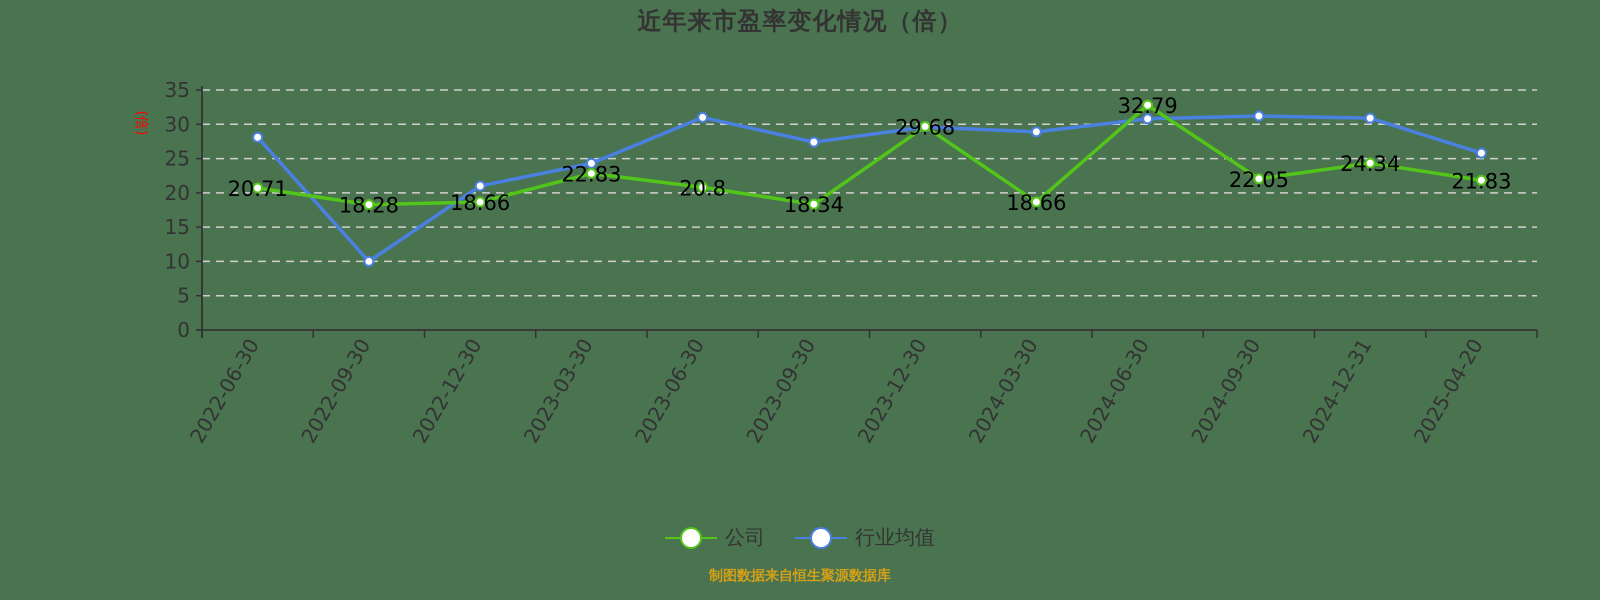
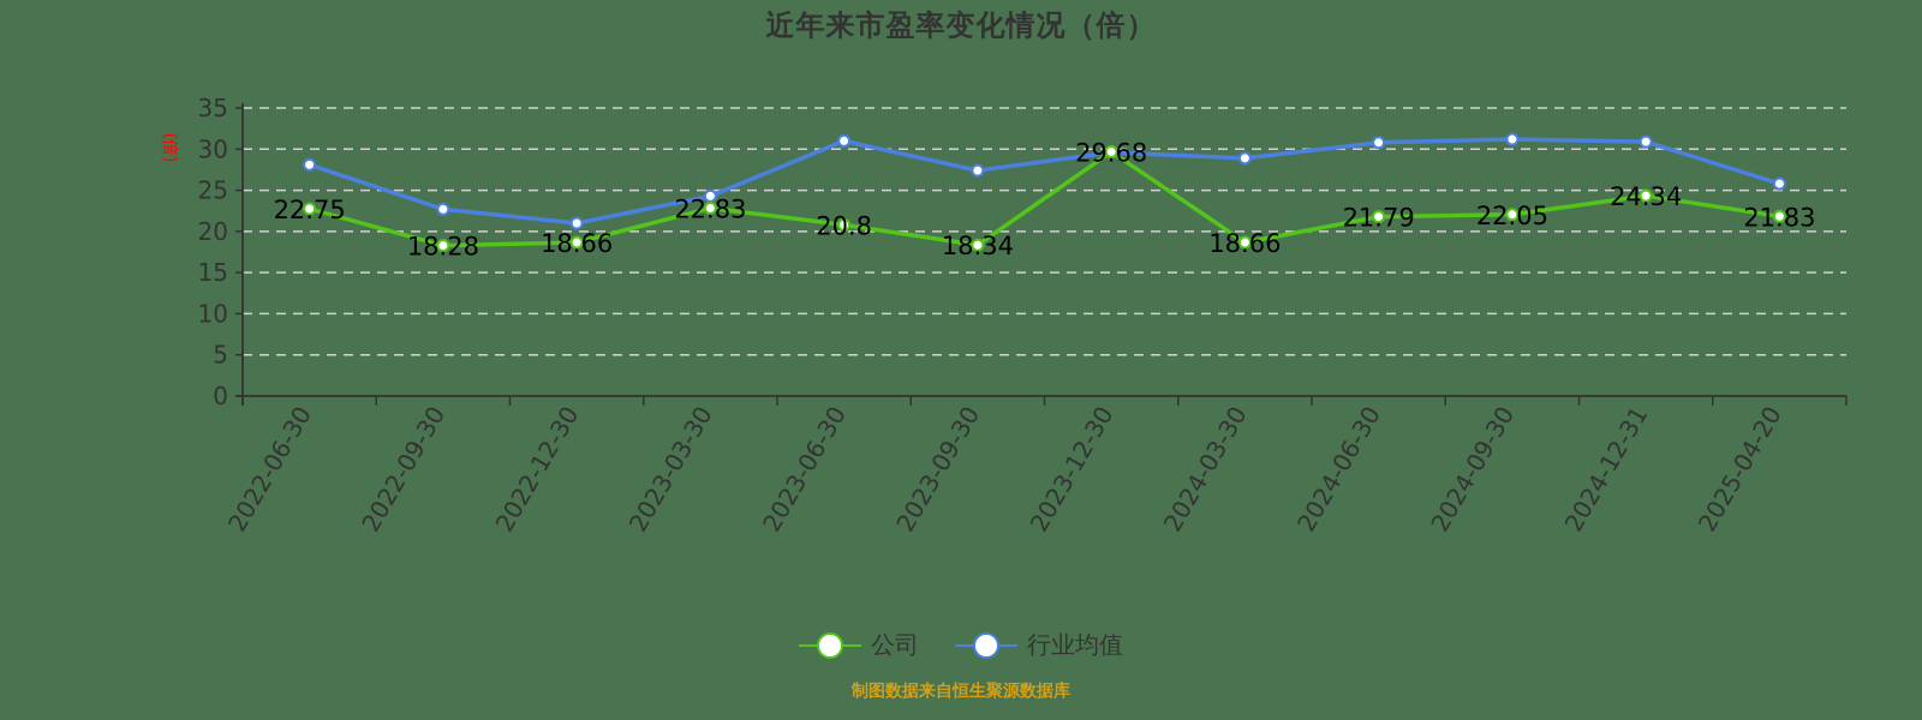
公司/2022-06-30: 20.71 -> 22.75
行业均值/2022-09-30: 10 -> 23
公司/2024-06-30: 32.79 -> 21.79
